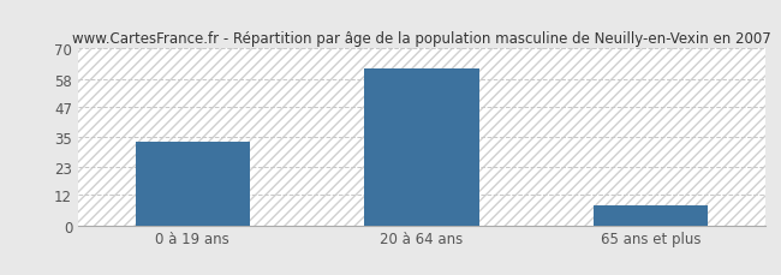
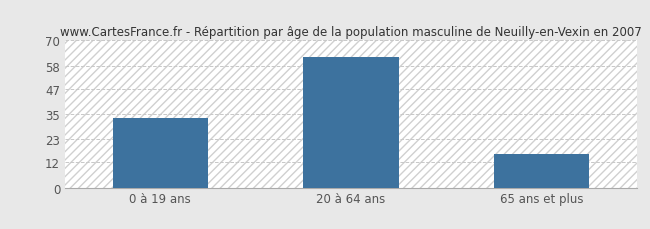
65 ans et plus: 8 -> 16
